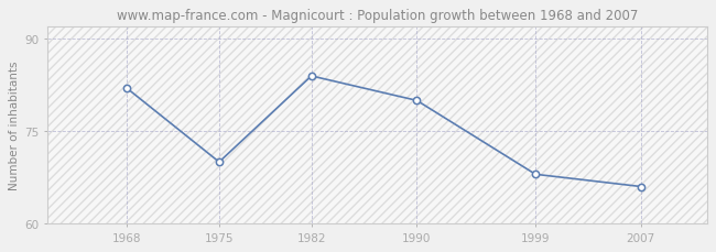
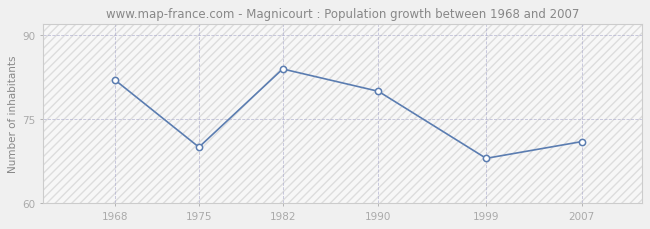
2007: 66 -> 71
